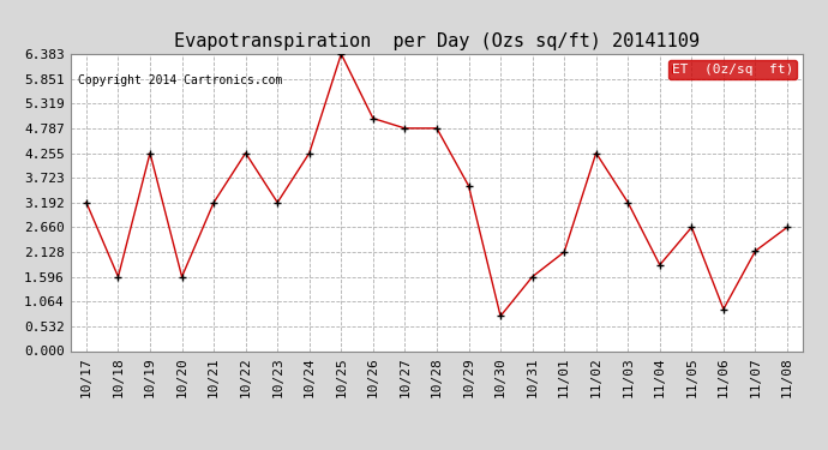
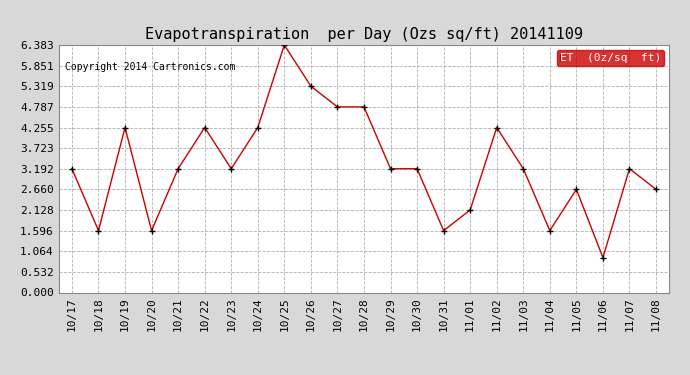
10/26: 5.00 -> 5.32
10/29: 3.55 -> 3.19
10/30: 0.75 -> 3.19
11/04: 1.85 -> 1.60
11/07: 2.15 -> 3.19
